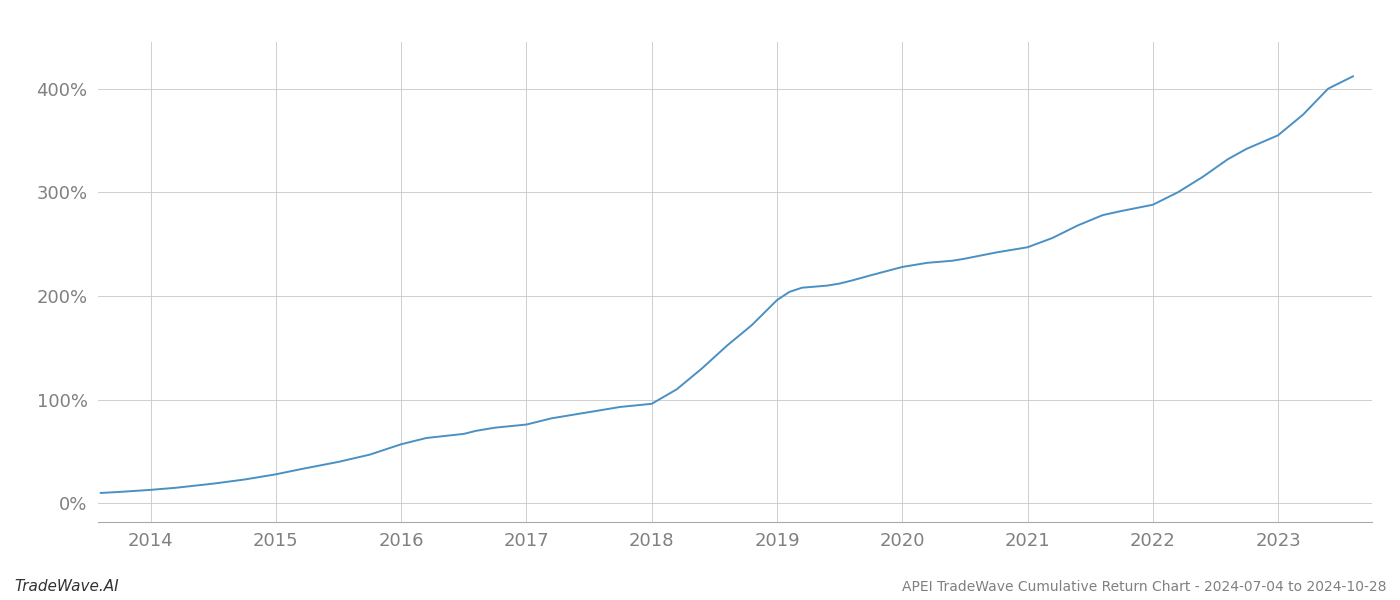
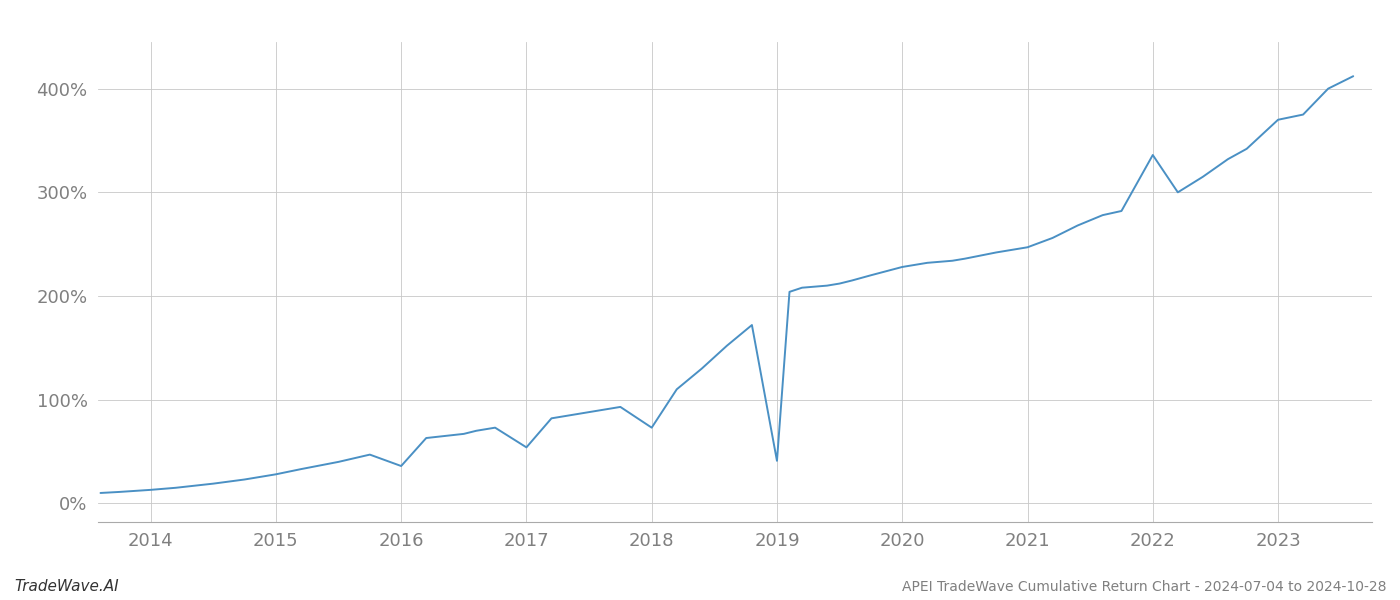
2016: 57% -> 36%
2017: 76% -> 54%
2018: 96% -> 73%
2019: 196% -> 41%
2022: 288% -> 336%
2023: 355% -> 370%
